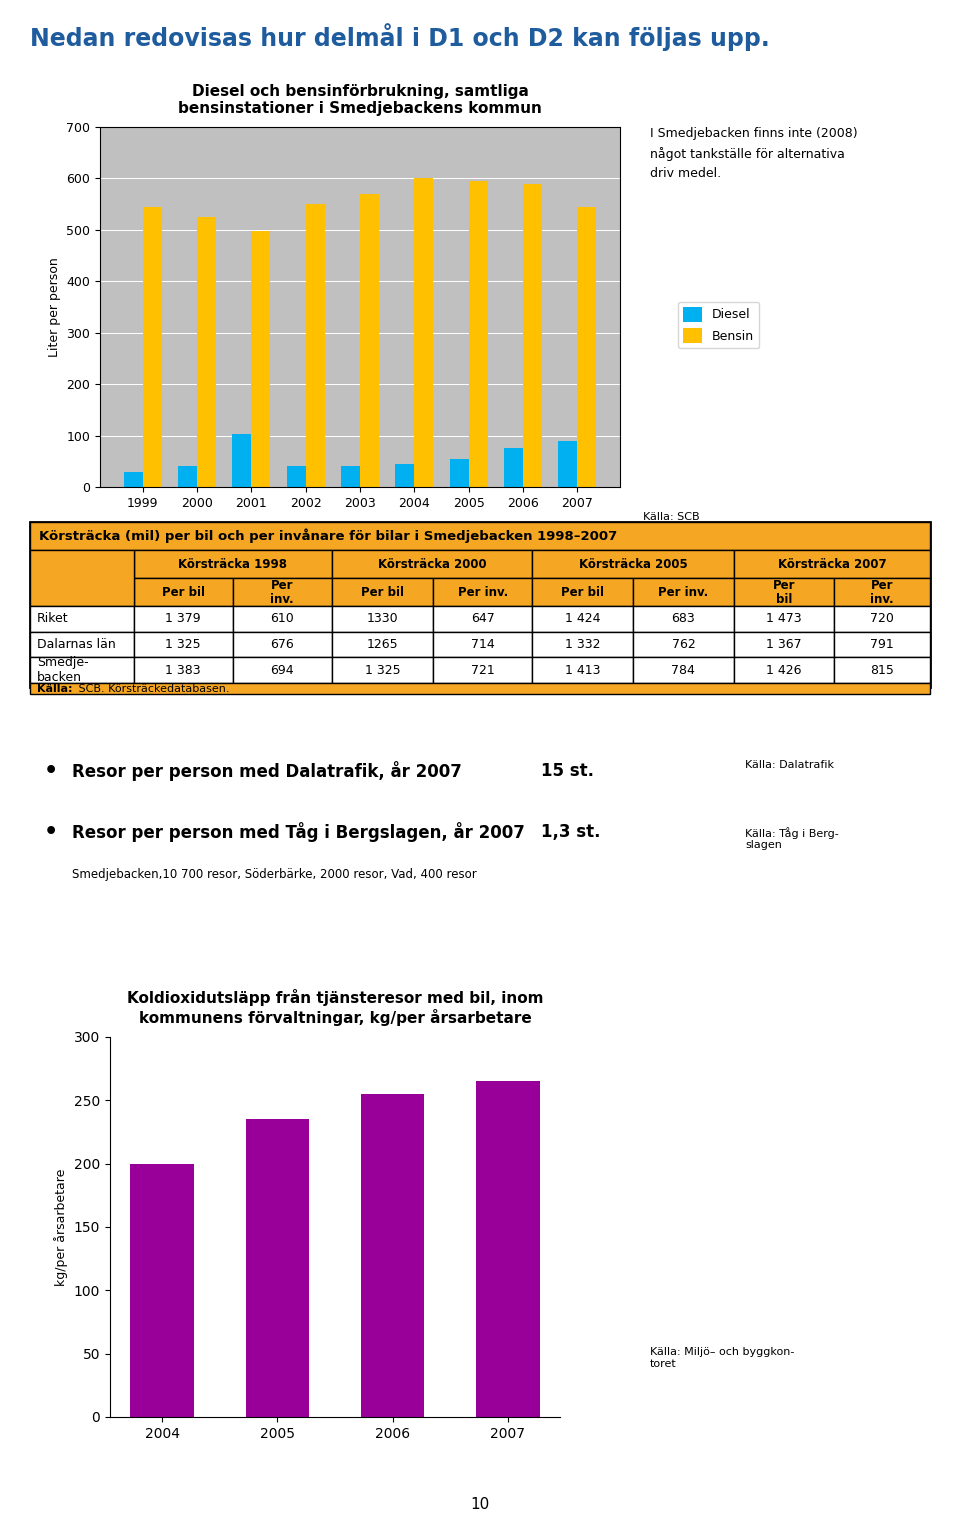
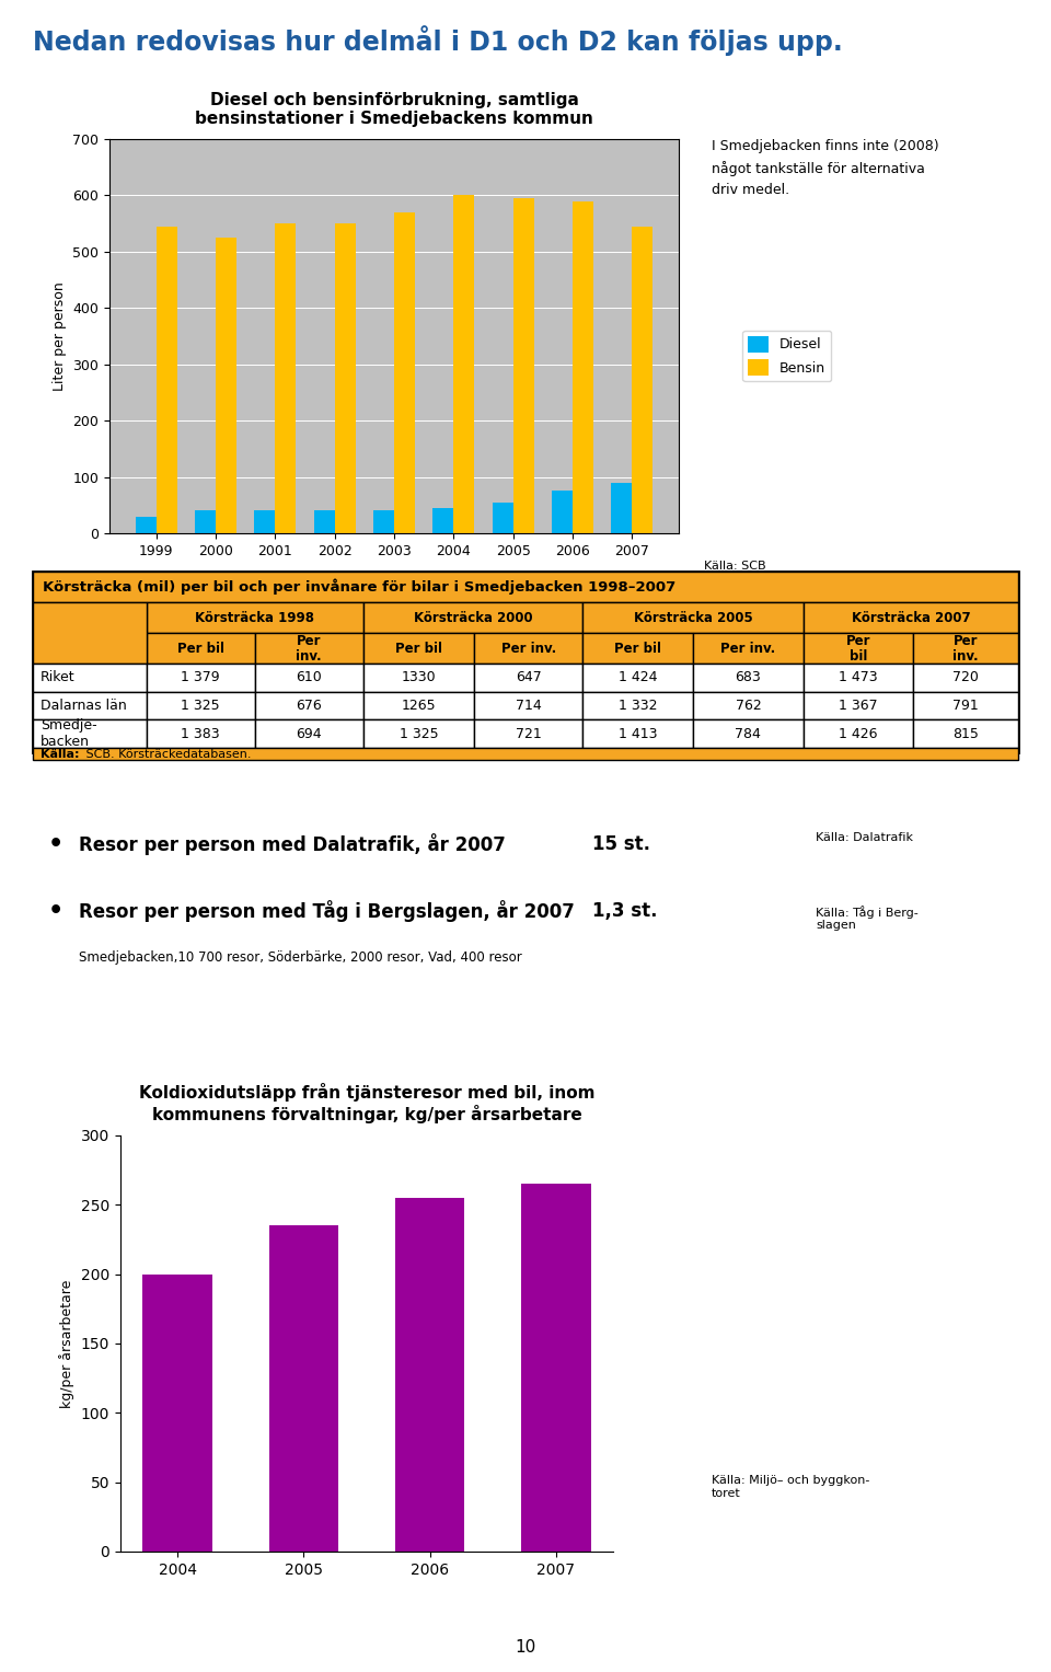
Diesel/2001: 104 -> 40
Bensin/2001: 498 -> 550
